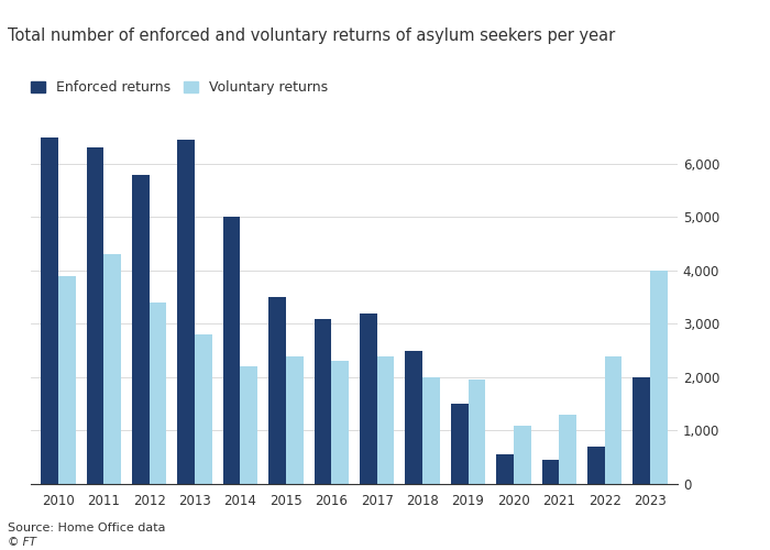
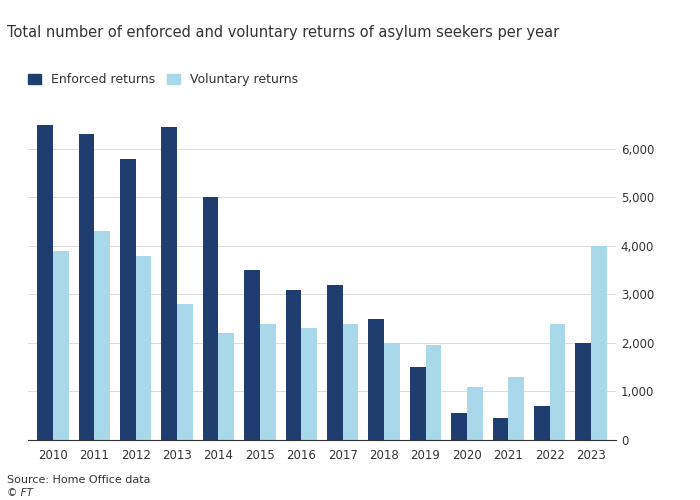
Voluntary returns/2012: 3,400 -> 3,800
